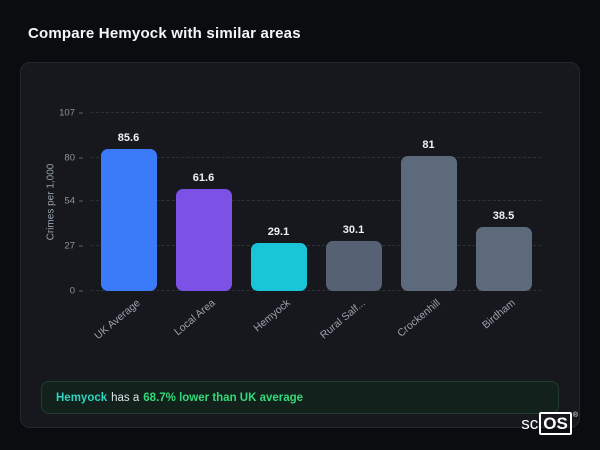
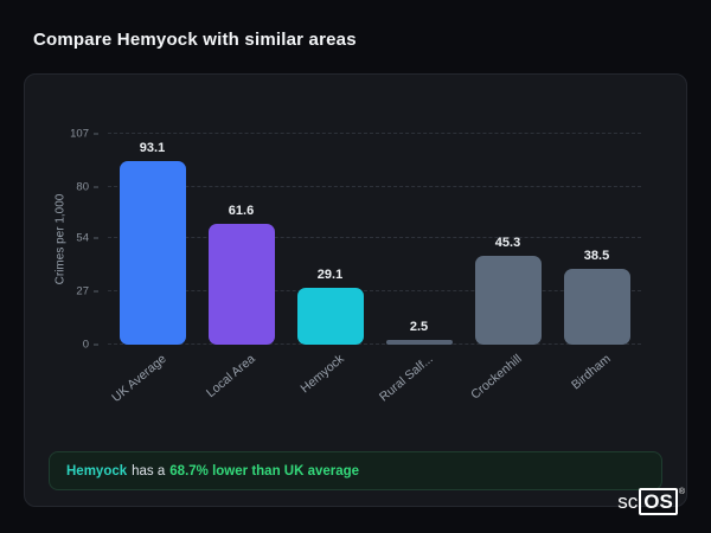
UK Average: 85.6 -> 93.1
Rural Salf...: 30.1 -> 2.5
Crockenhill: 81 -> 45.3
